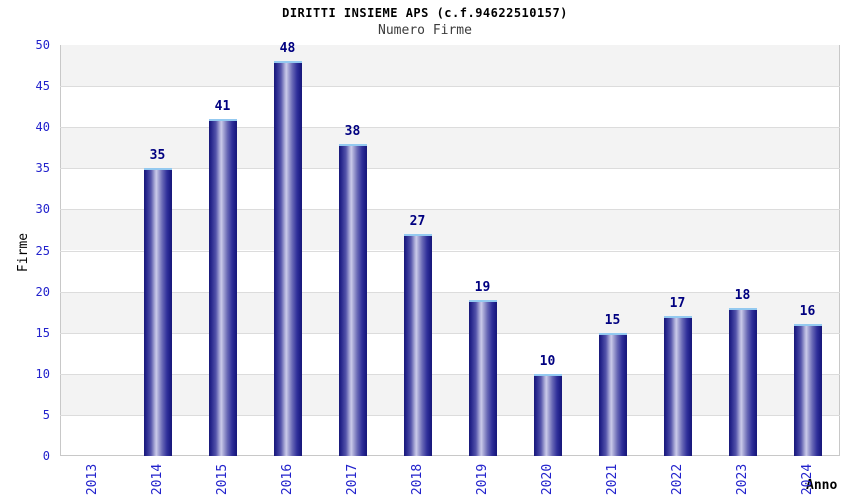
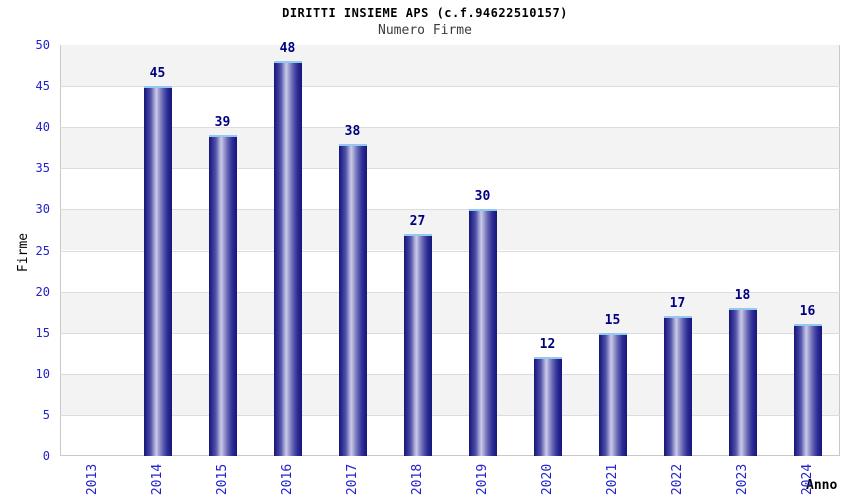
2014: 35 -> 45
2015: 41 -> 39
2019: 19 -> 30
2020: 10 -> 12
